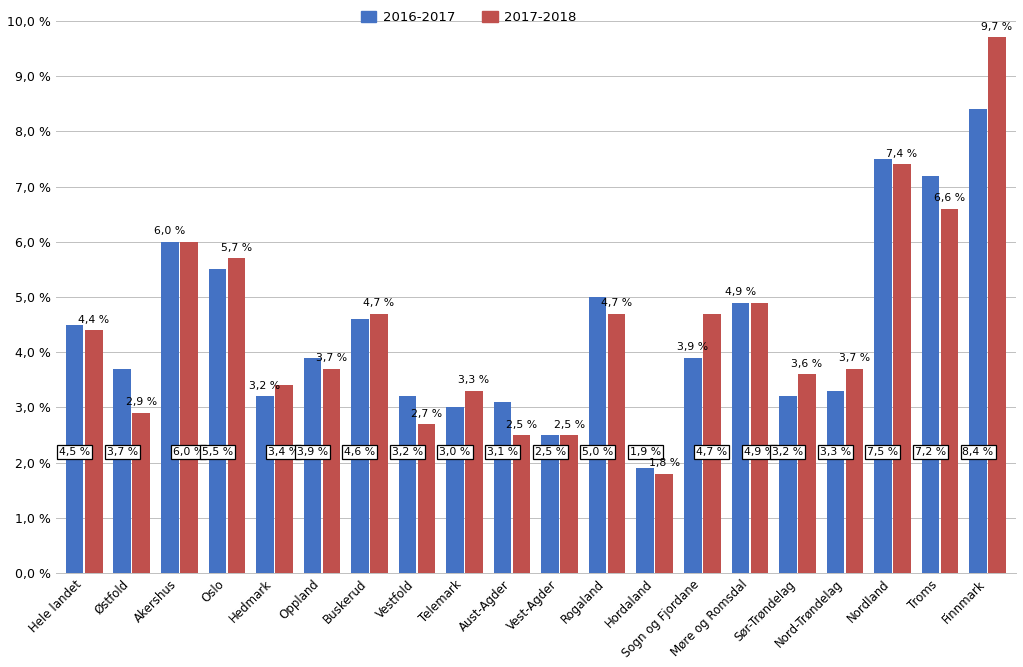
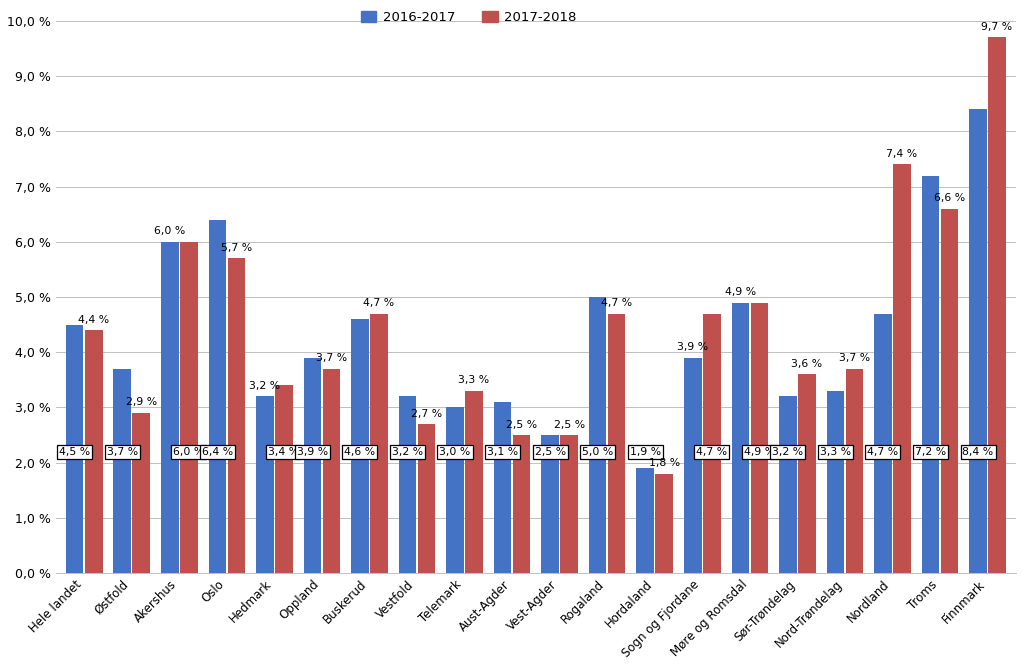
2016-2017/Oslo: 5,5 -> 6,4
2016-2017/Nordland: 7,5 -> 4,7
